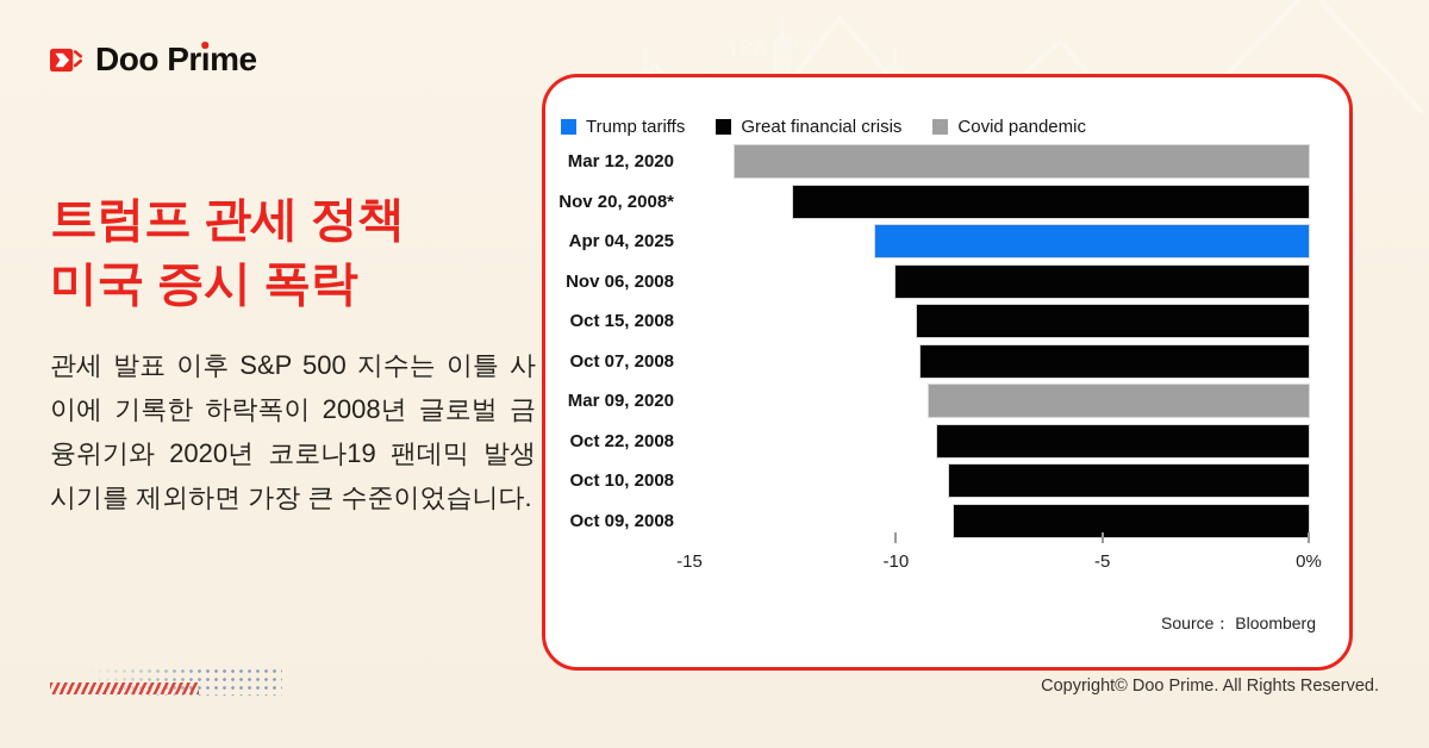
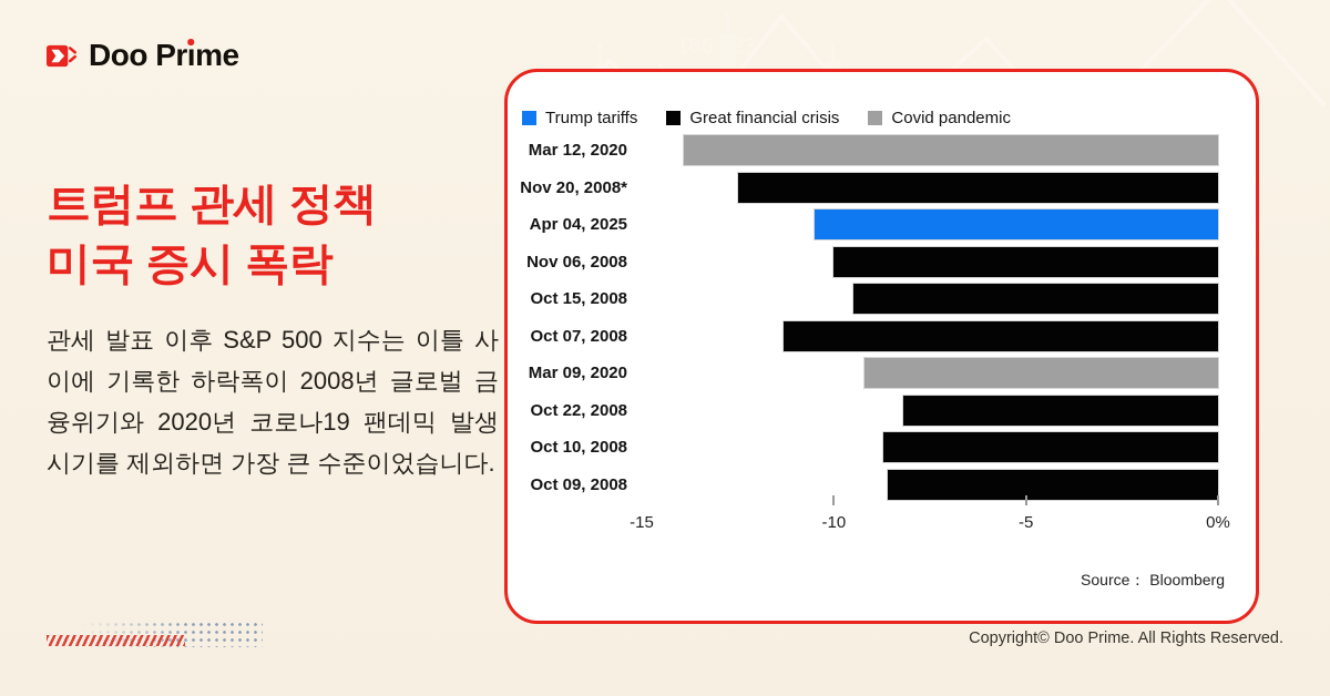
Oct 07, 2008: -9.4% -> -11.3%
Oct 22, 2008: -9.0% -> -8.2%
